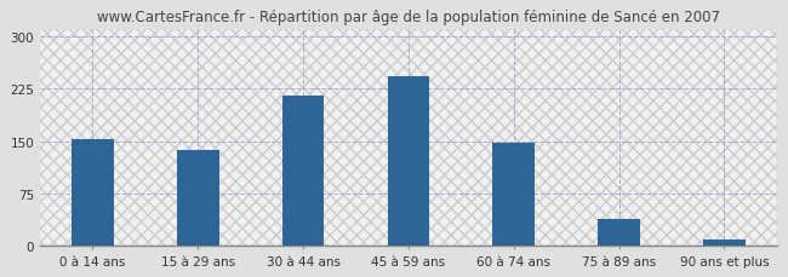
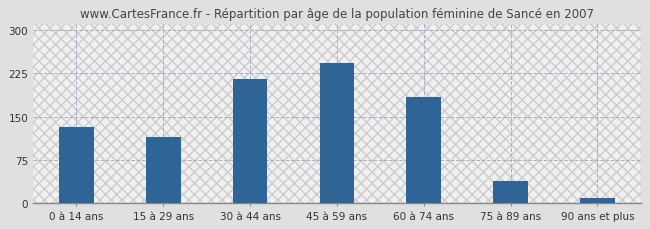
0 à 14 ans: 153 -> 132
15 à 29 ans: 137 -> 114
60 à 74 ans: 147 -> 184
